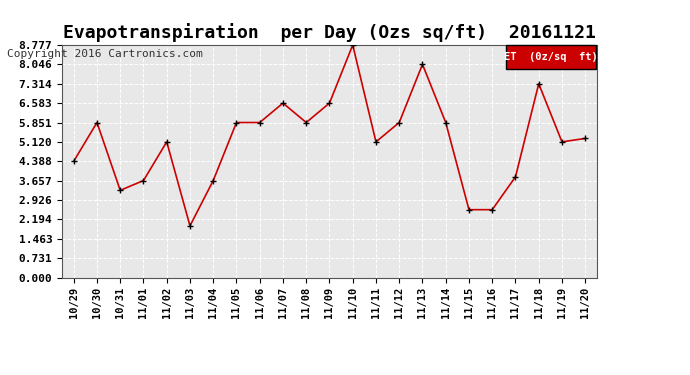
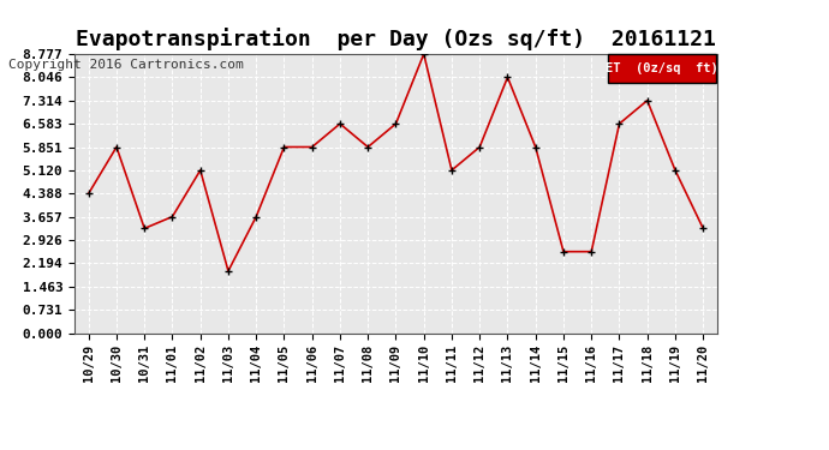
11/17: 3.80 -> 6.58
11/20: 5.25 -> 3.29
